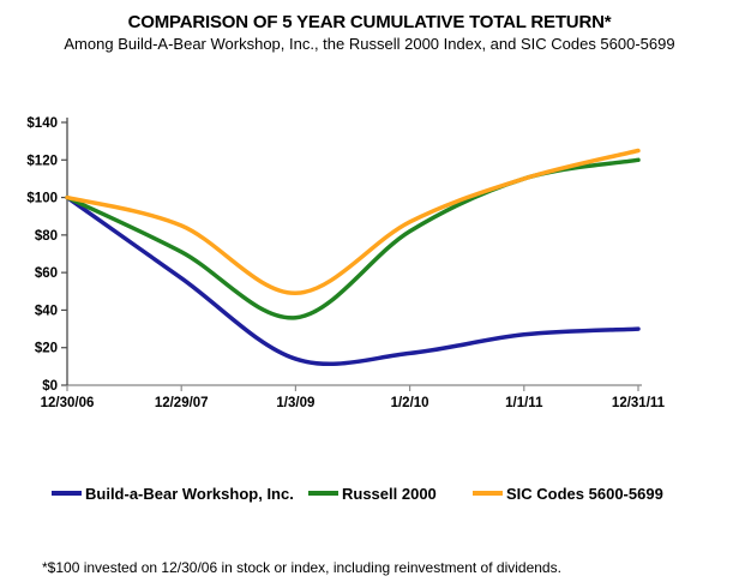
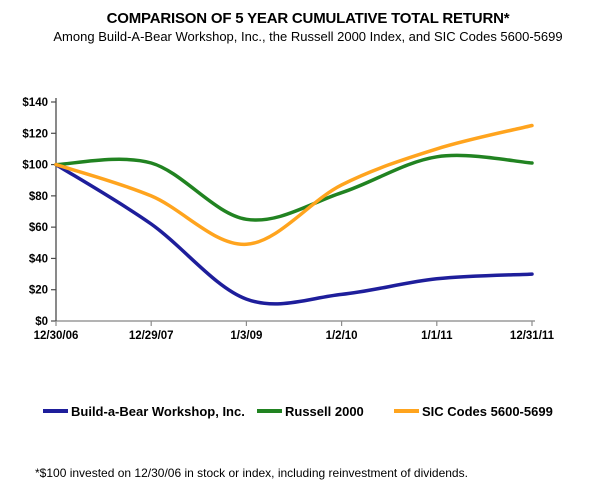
Build-a-Bear Workshop, Inc./12/29/07: $57 -> $62
Russell 2000/12/29/07: $71 -> $101
SIC Codes 5600-5699/12/29/07: $85 -> $80
Russell 2000/1/3/09: $36 -> $65
Russell 2000/1/1/11: $110 -> $105
Russell 2000/12/31/11: $120 -> $101
